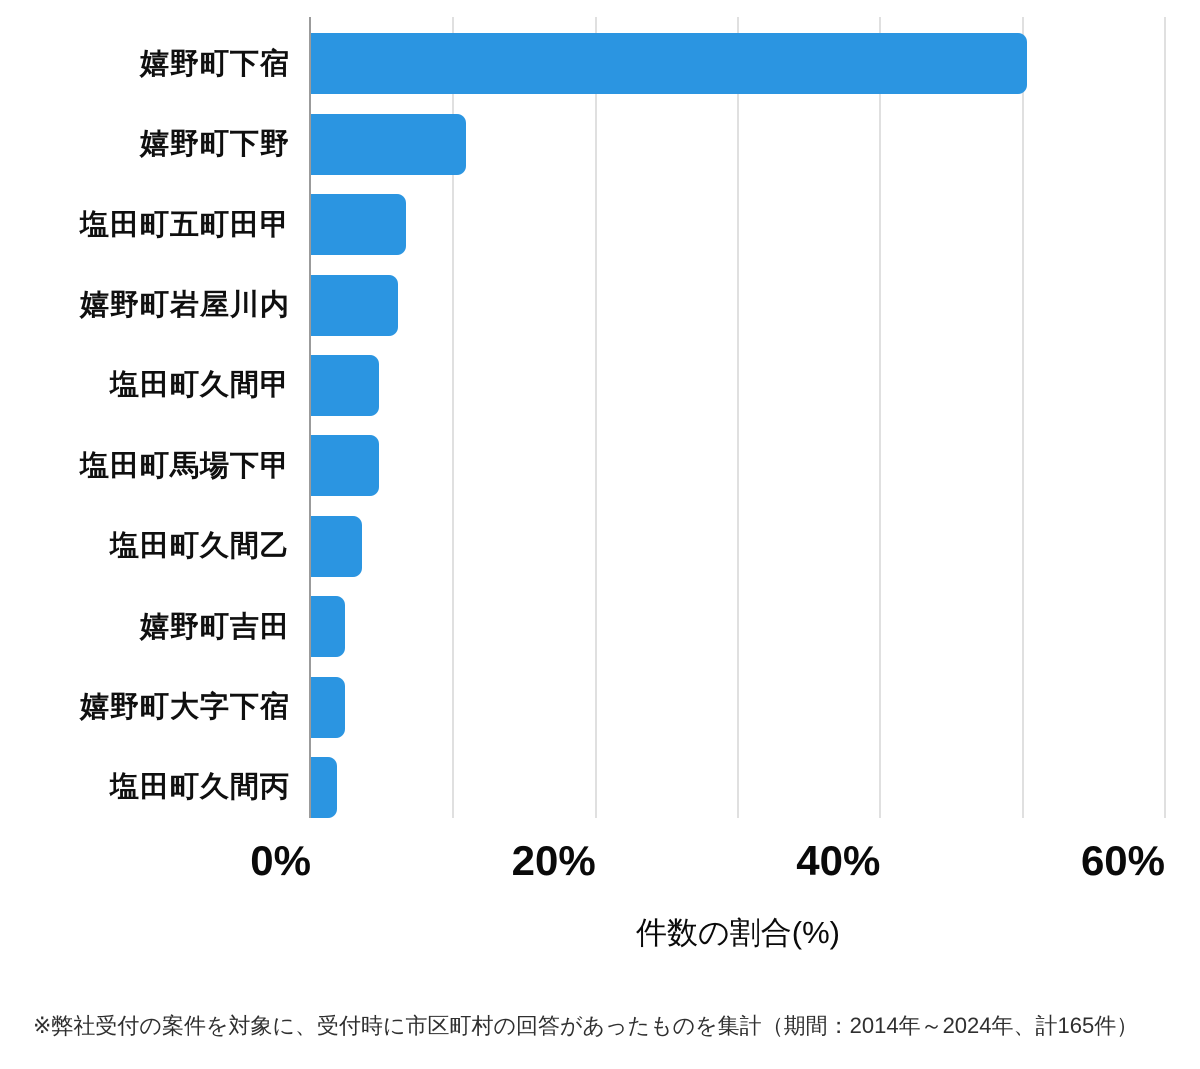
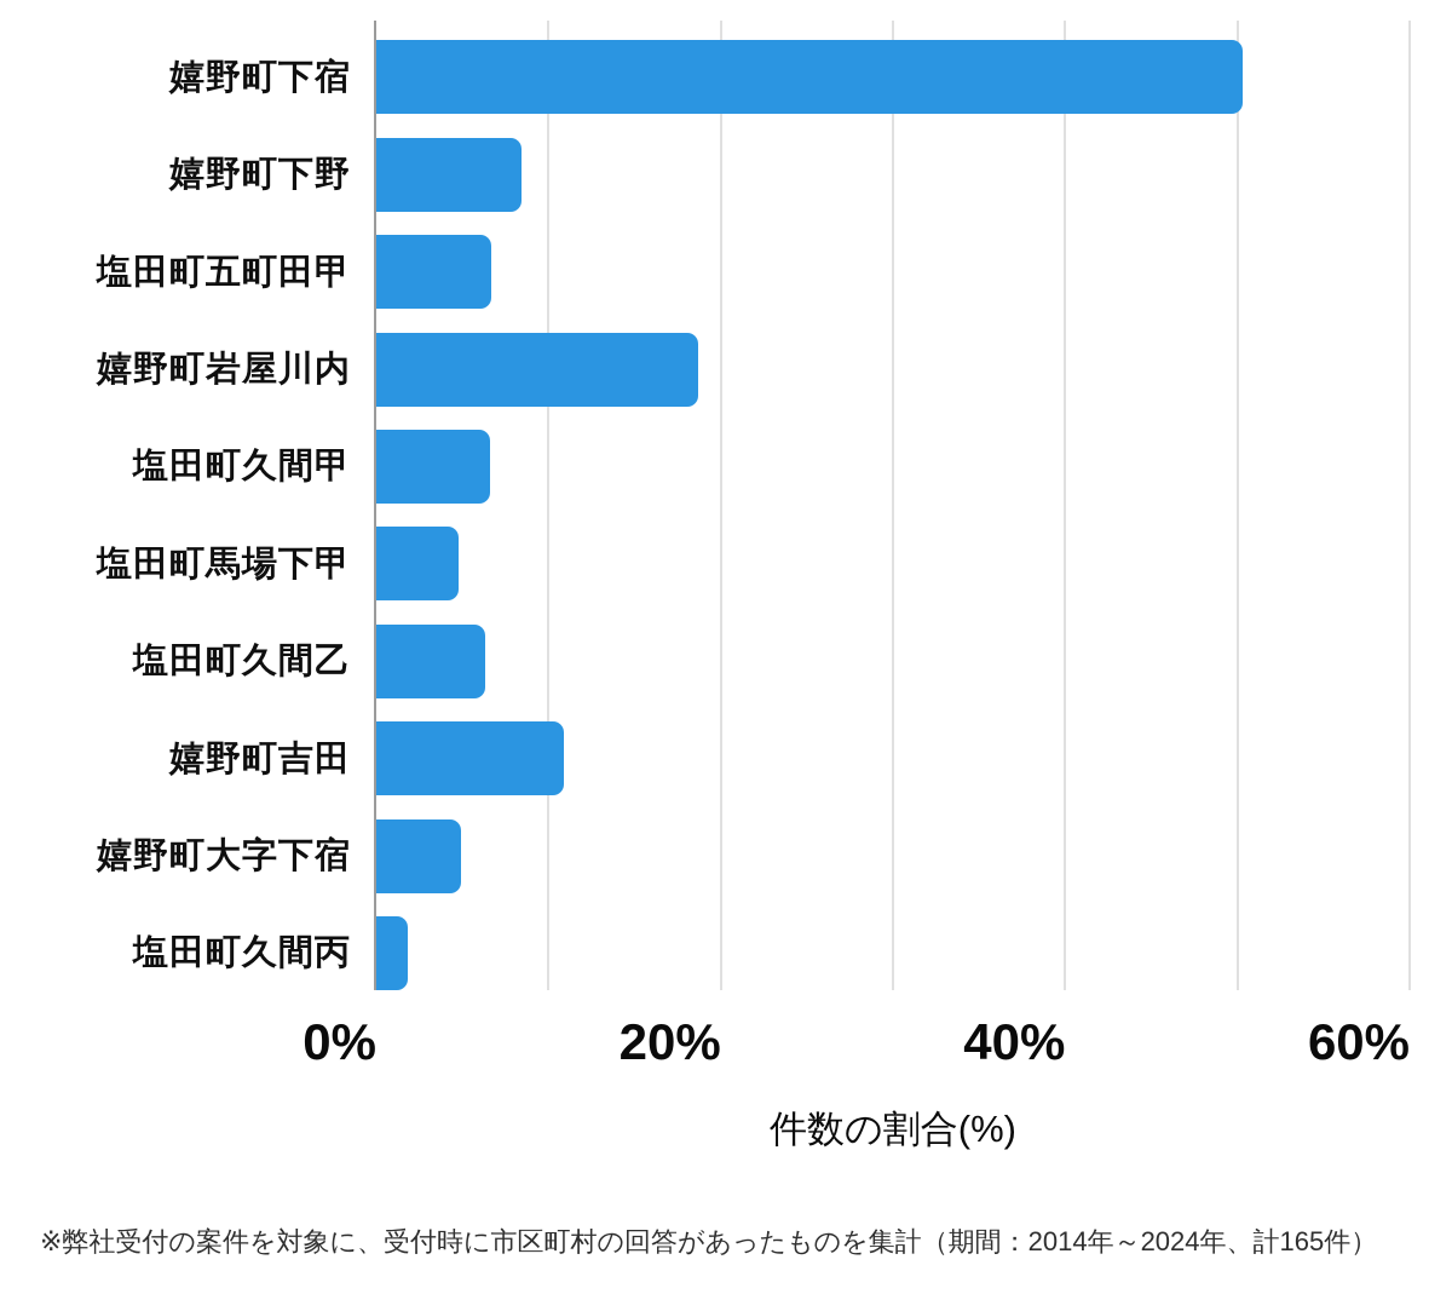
嬉野町下野: 10.9% -> 8.4%
嬉野町岩屋川内: 6.1% -> 18.7%
塩田町久間甲: 4.8% -> 6.6%
塩田町久間乙: 3.6% -> 6.3%
嬉野町吉田: 2.4% -> 10.9%
嬉野町大字下宿: 2.4% -> 4.9%
